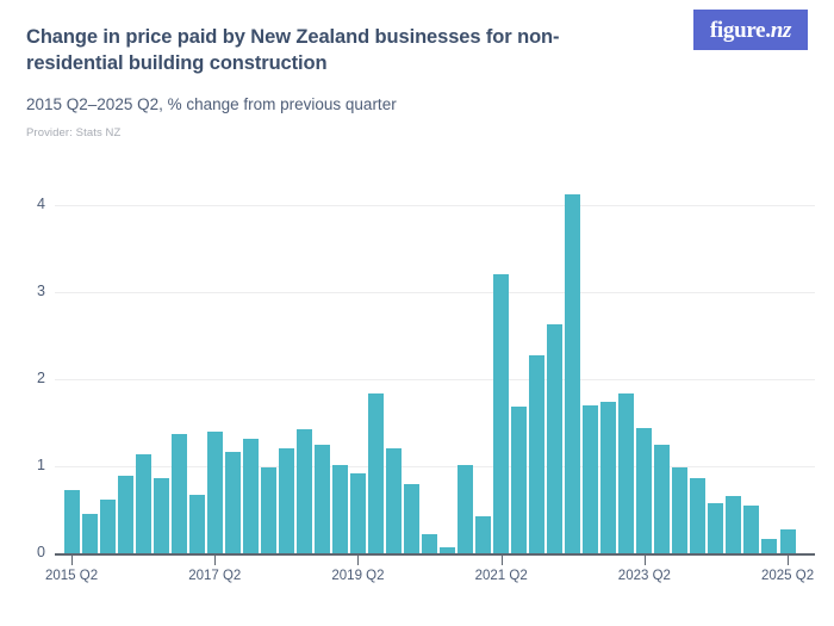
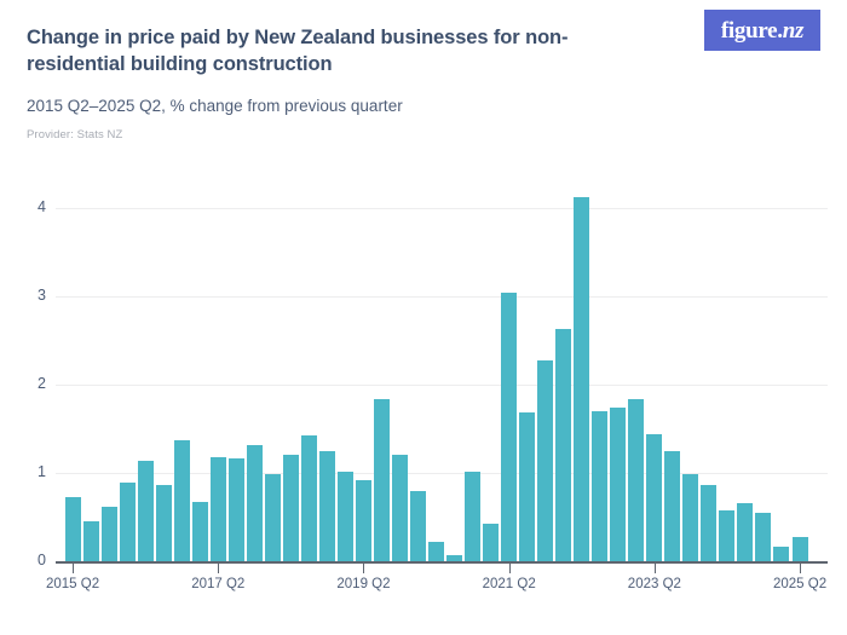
2017 Q2: 1.4 -> 1.2
2021 Q2: 3.2 -> 3.0
